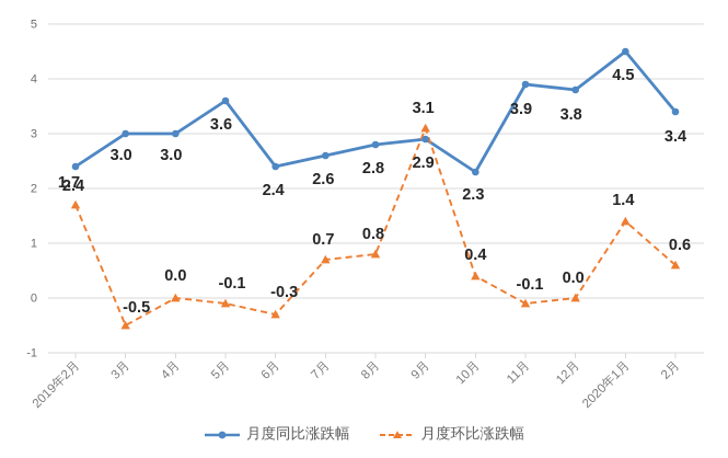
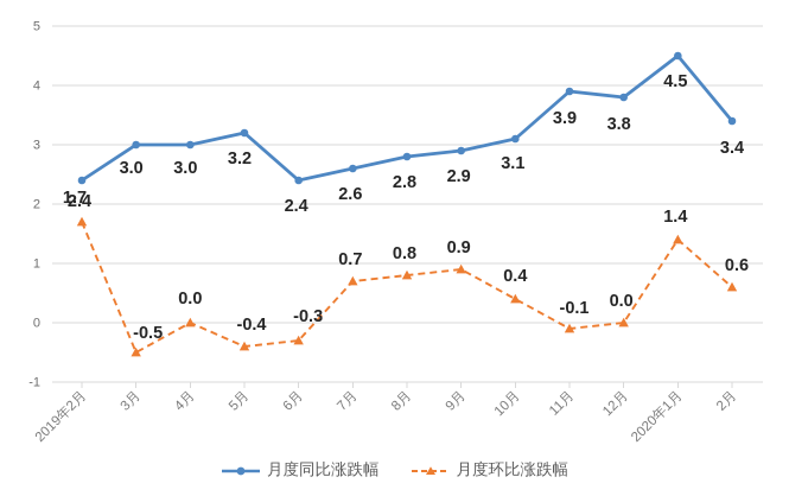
月度同比涨跌幅/5月: 3.6 -> 3.2
月度环比涨跌幅/5月: -0.1 -> -0.4
月度环比涨跌幅/9月: 3.1 -> 0.9
月度同比涨跌幅/10月: 2.3 -> 3.1
